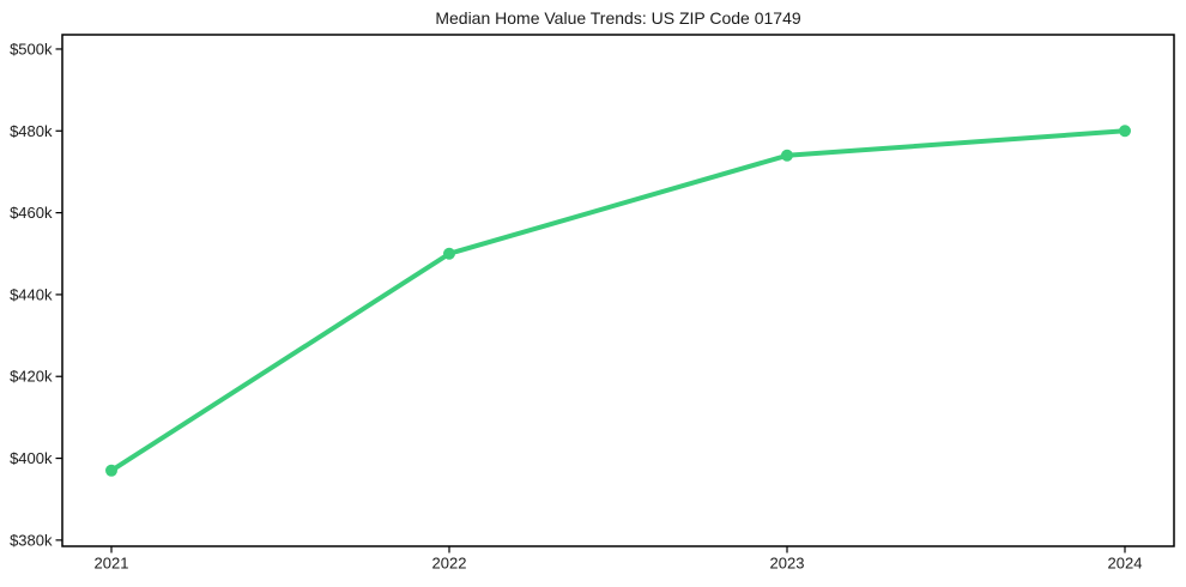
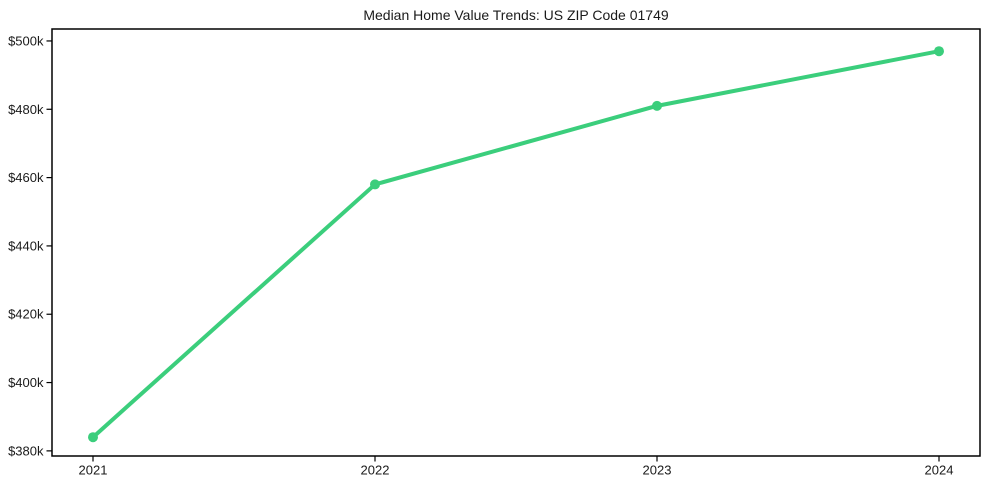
2021: $397k -> $384k
2022: $450k -> $458k
2023: $474k -> $481k
2024: $480k -> $497k
